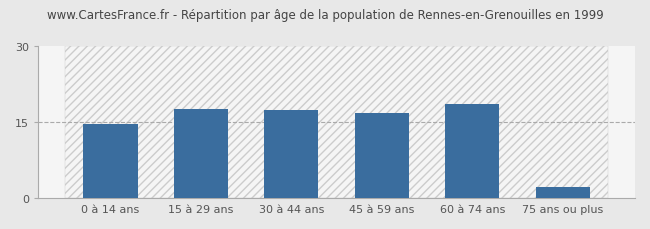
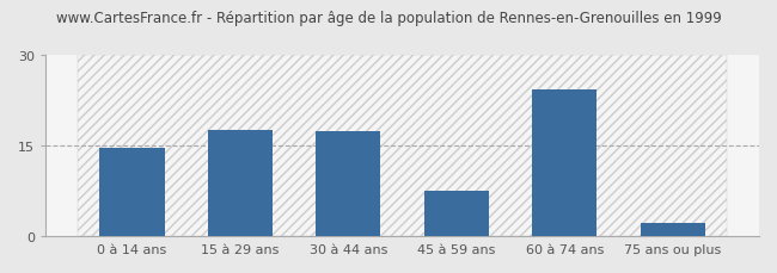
45 à 59 ans: 16.8 -> 7.6
60 à 74 ans: 18.5 -> 24.2
